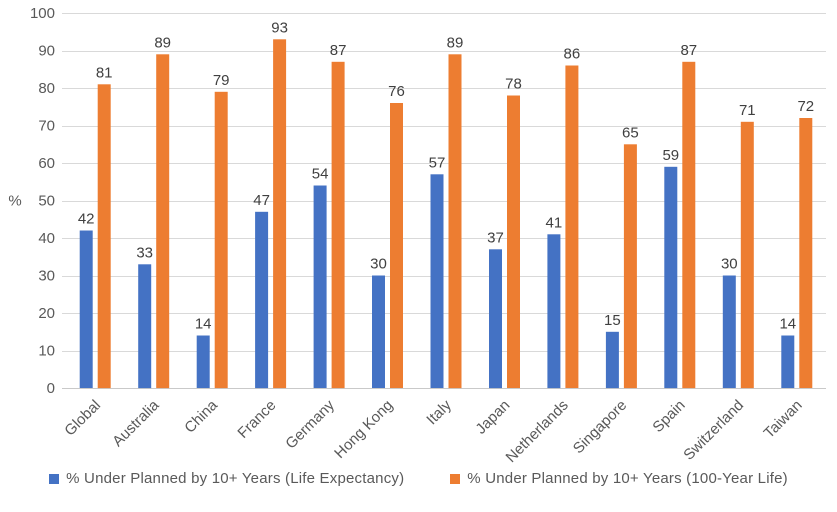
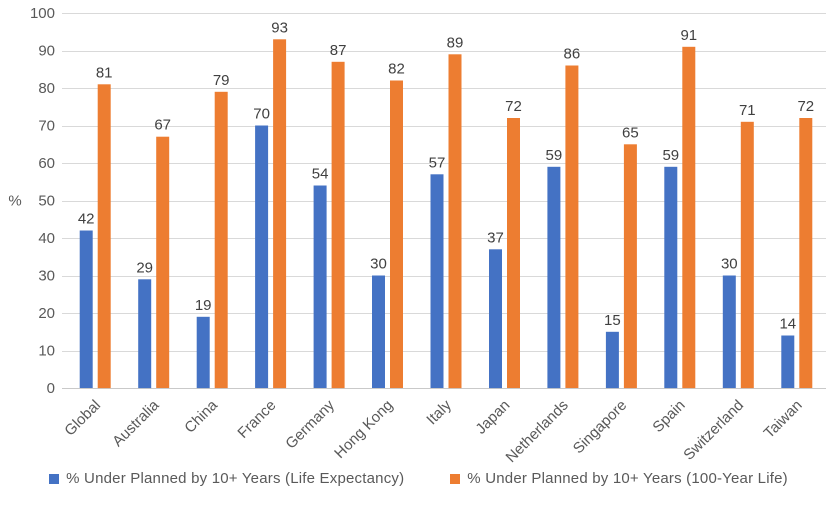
% Under Planned by 10+ Years (Life Expectancy)/Australia: 33 -> 29
% Under Planned by 10+ Years (100-Year Life)/Australia: 89 -> 67
% Under Planned by 10+ Years (Life Expectancy)/China: 14 -> 19
% Under Planned by 10+ Years (Life Expectancy)/France: 47 -> 70
% Under Planned by 10+ Years (100-Year Life)/Hong Kong: 76 -> 82
% Under Planned by 10+ Years (100-Year Life)/Japan: 78 -> 72
% Under Planned by 10+ Years (Life Expectancy)/Netherlands: 41 -> 59
% Under Planned by 10+ Years (100-Year Life)/Spain: 87 -> 91
